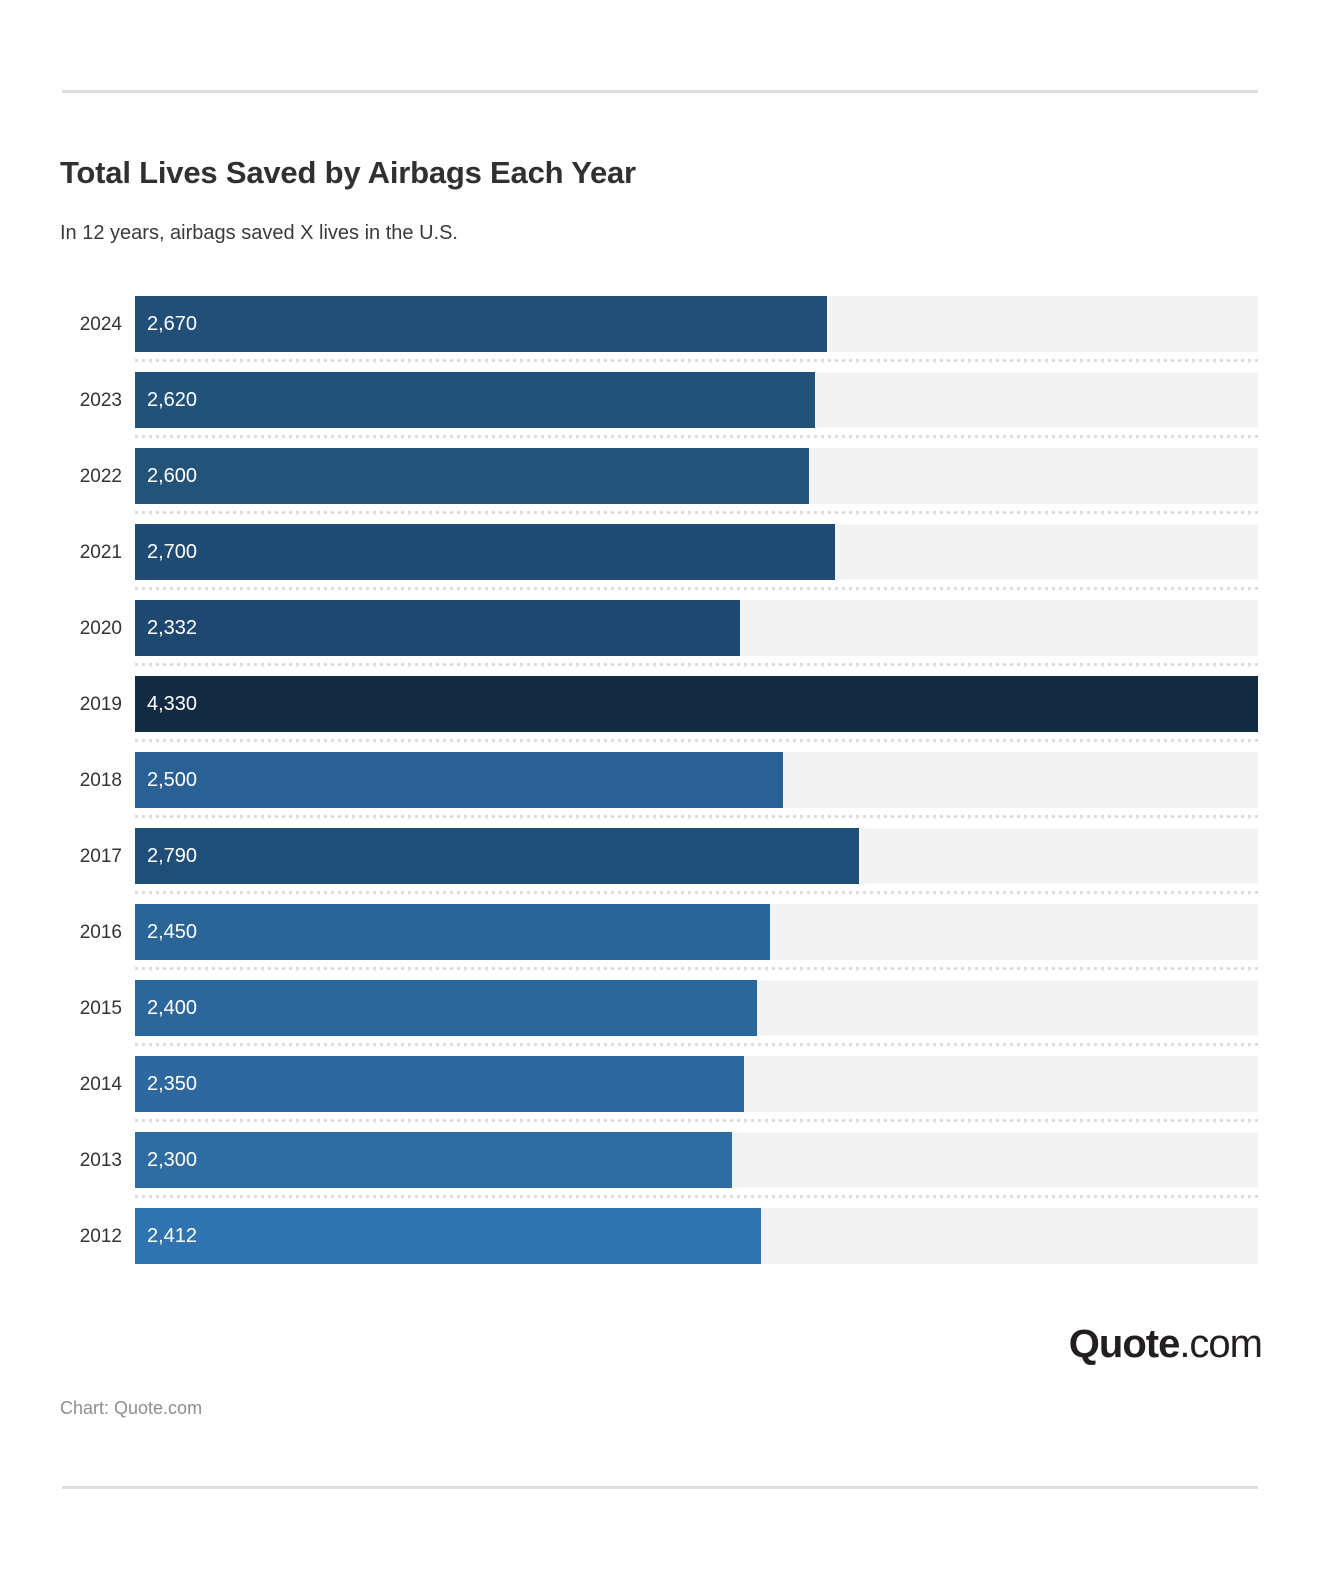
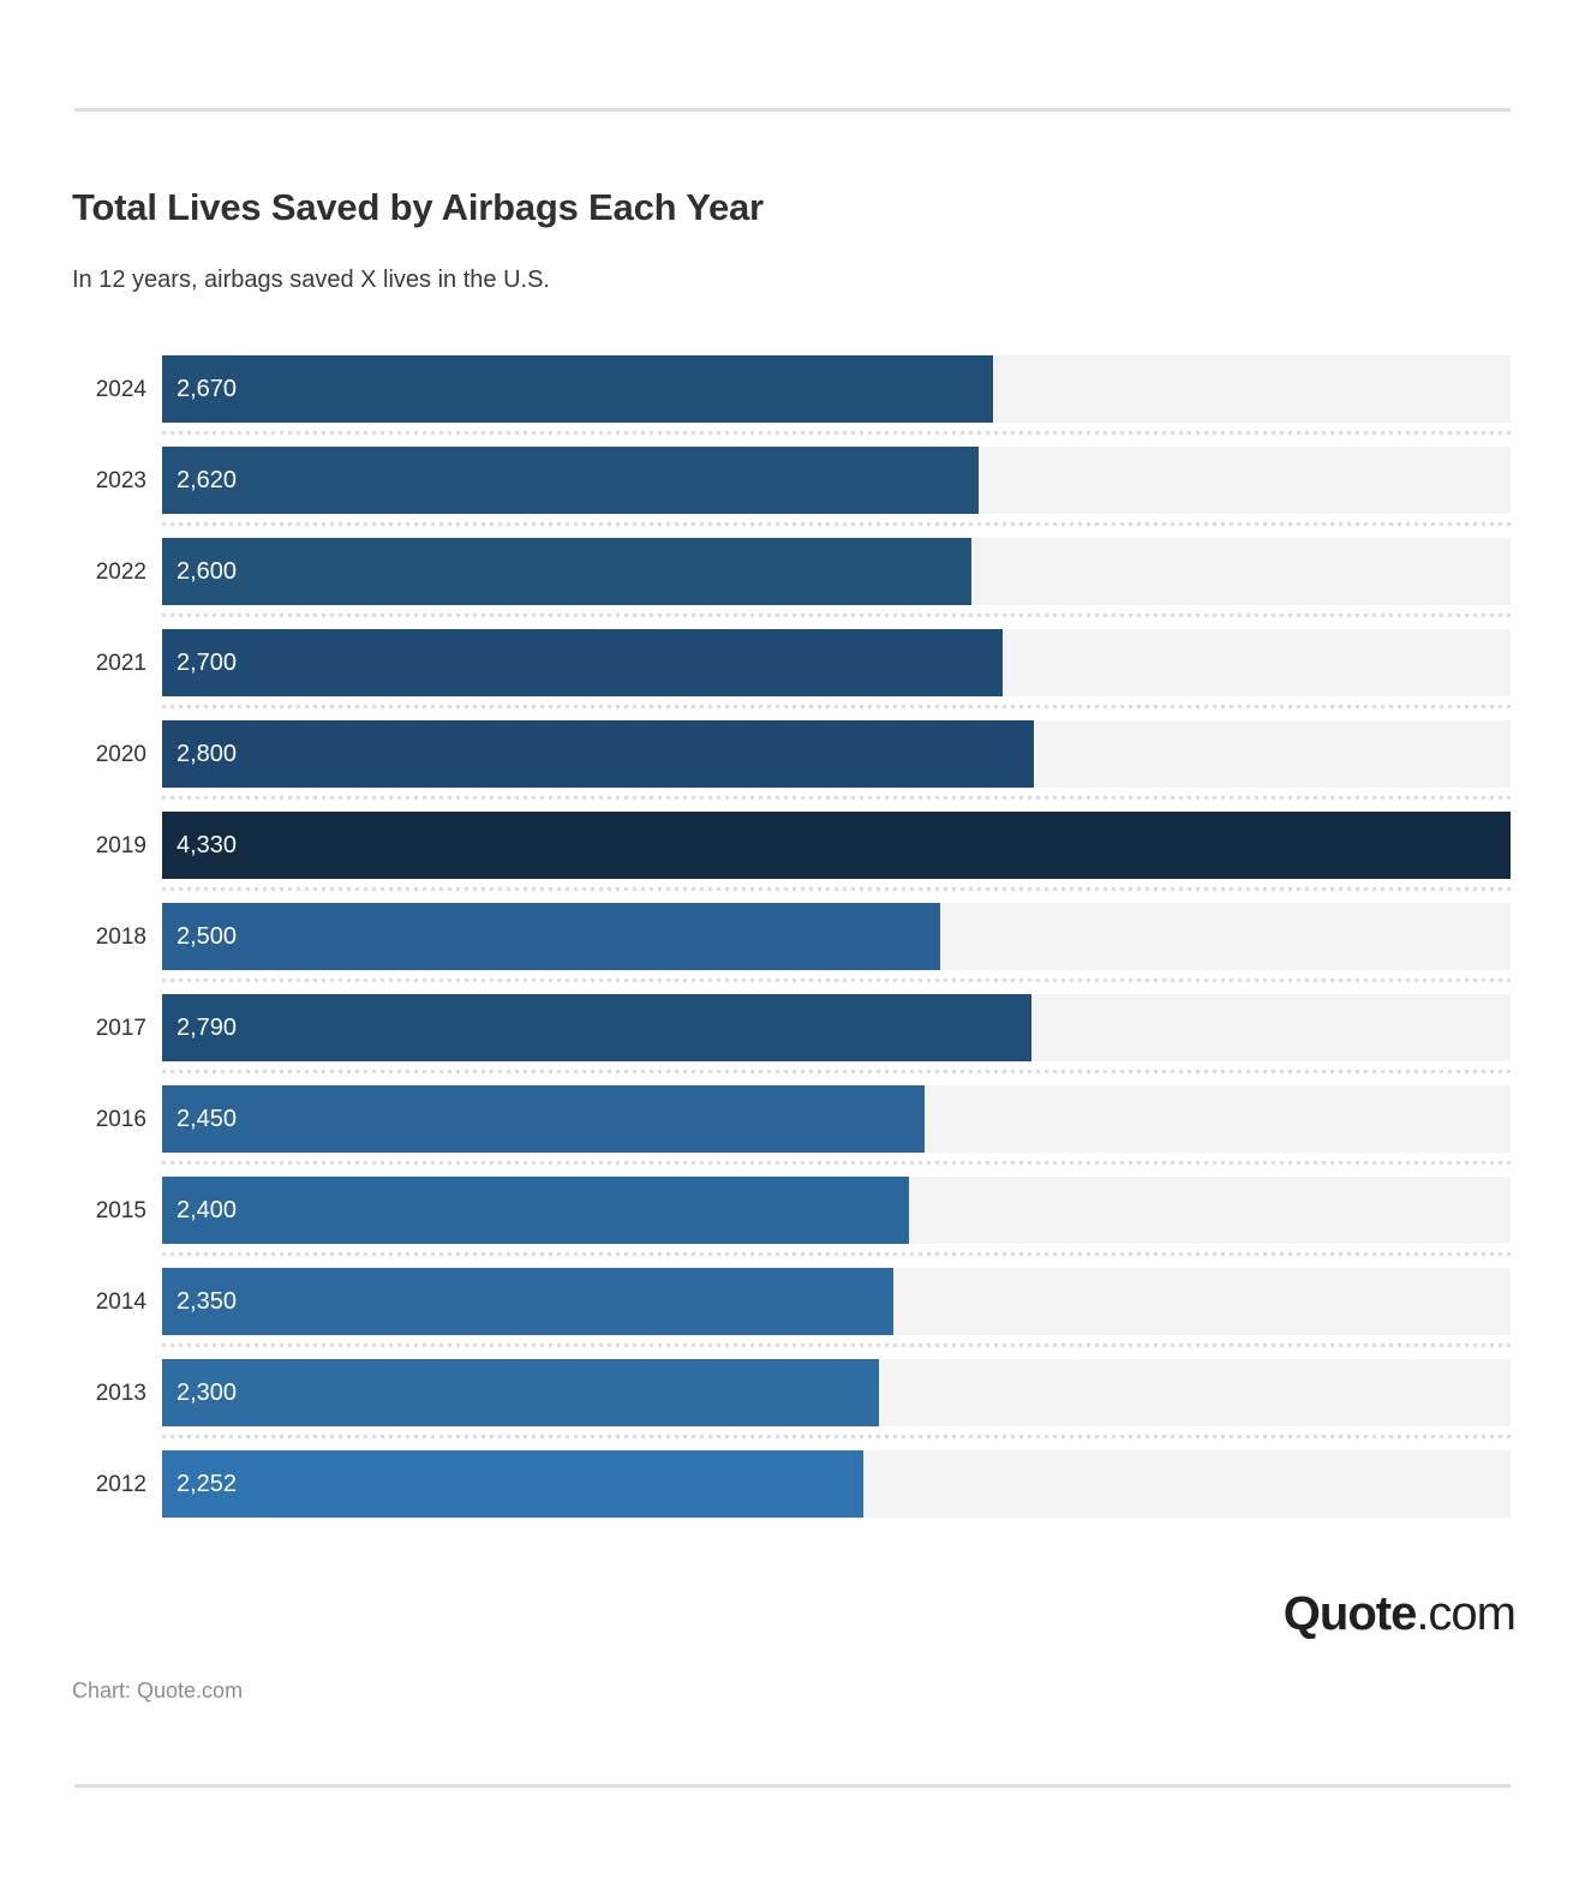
2020: 2,332 -> 2,800
2012: 2,412 -> 2,252
